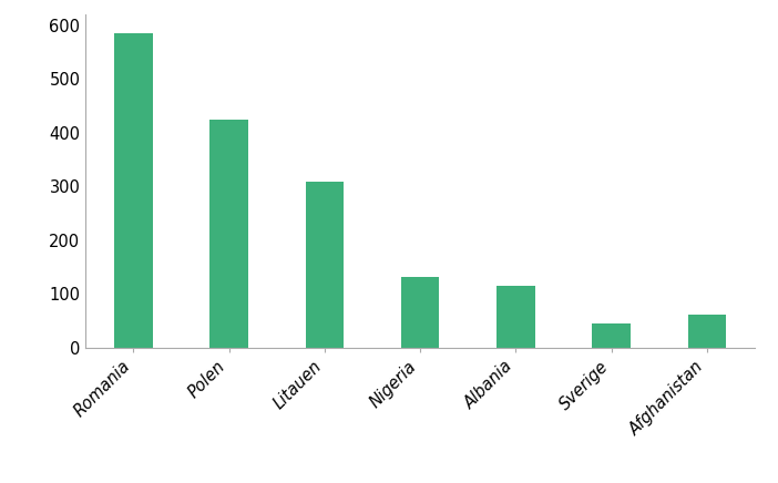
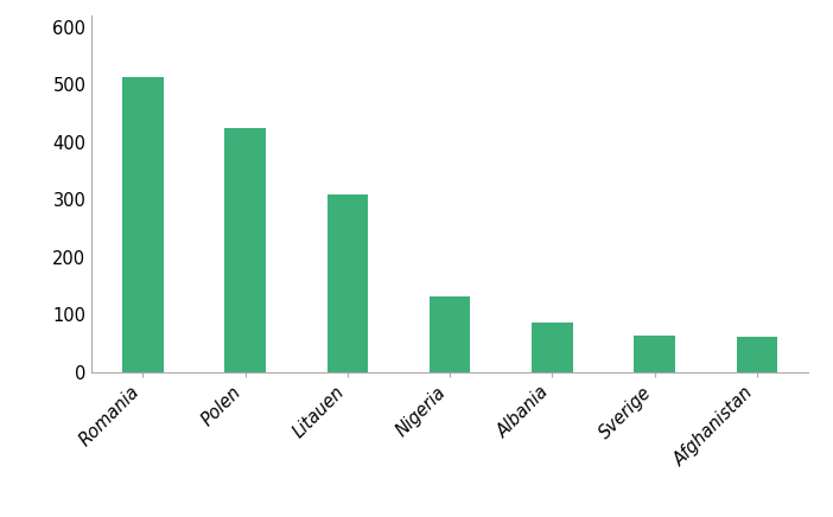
Romania: 585 -> 513
Albania: 115 -> 87
Sverige: 45 -> 64
